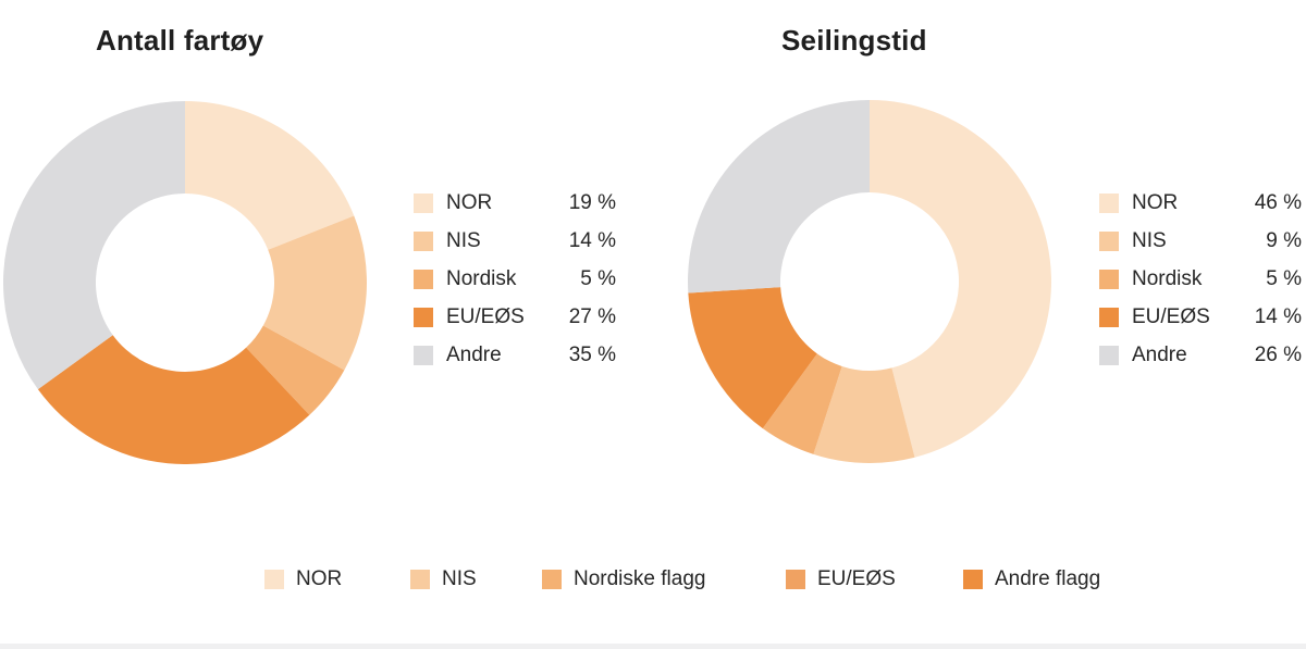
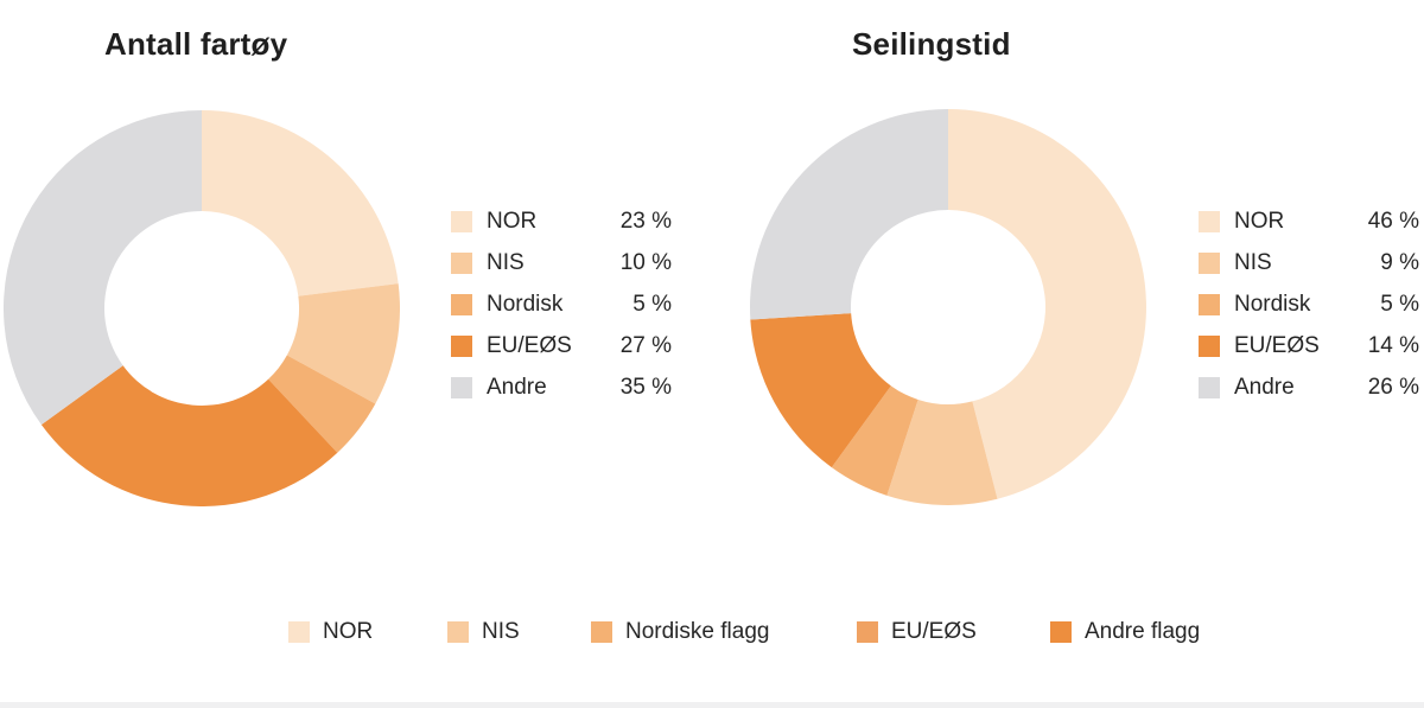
Antall fartøy/NOR: 19 -> 23
Antall fartøy/NIS: 14 -> 10
